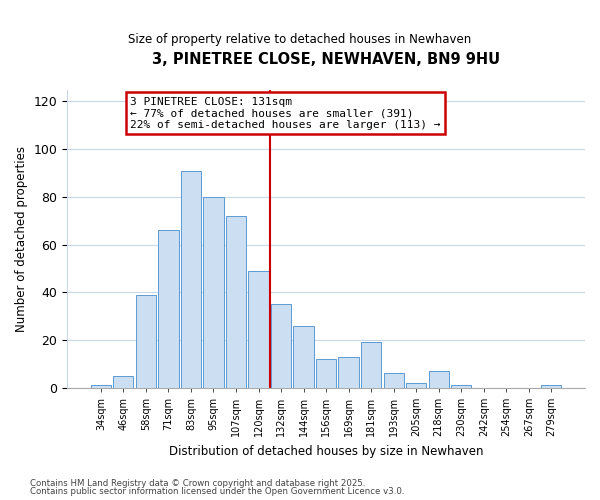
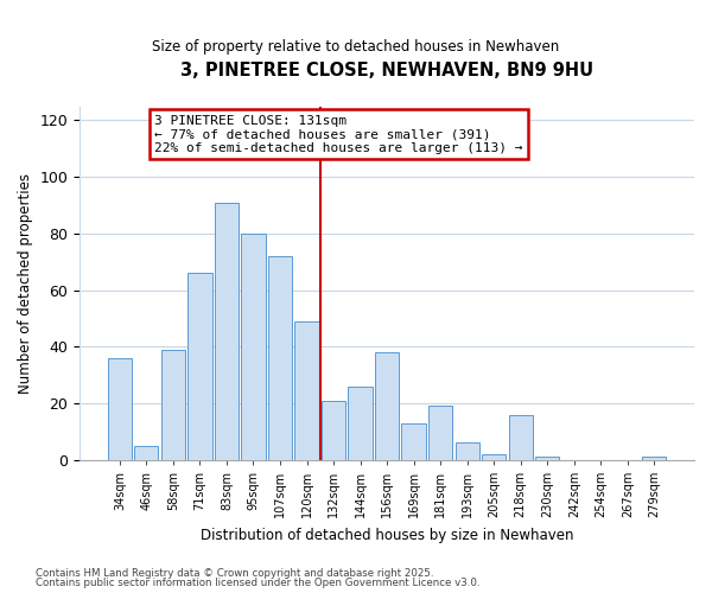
34sqm: 1 -> 36
132sqm: 35 -> 21
156sqm: 12 -> 38
218sqm: 7 -> 16
